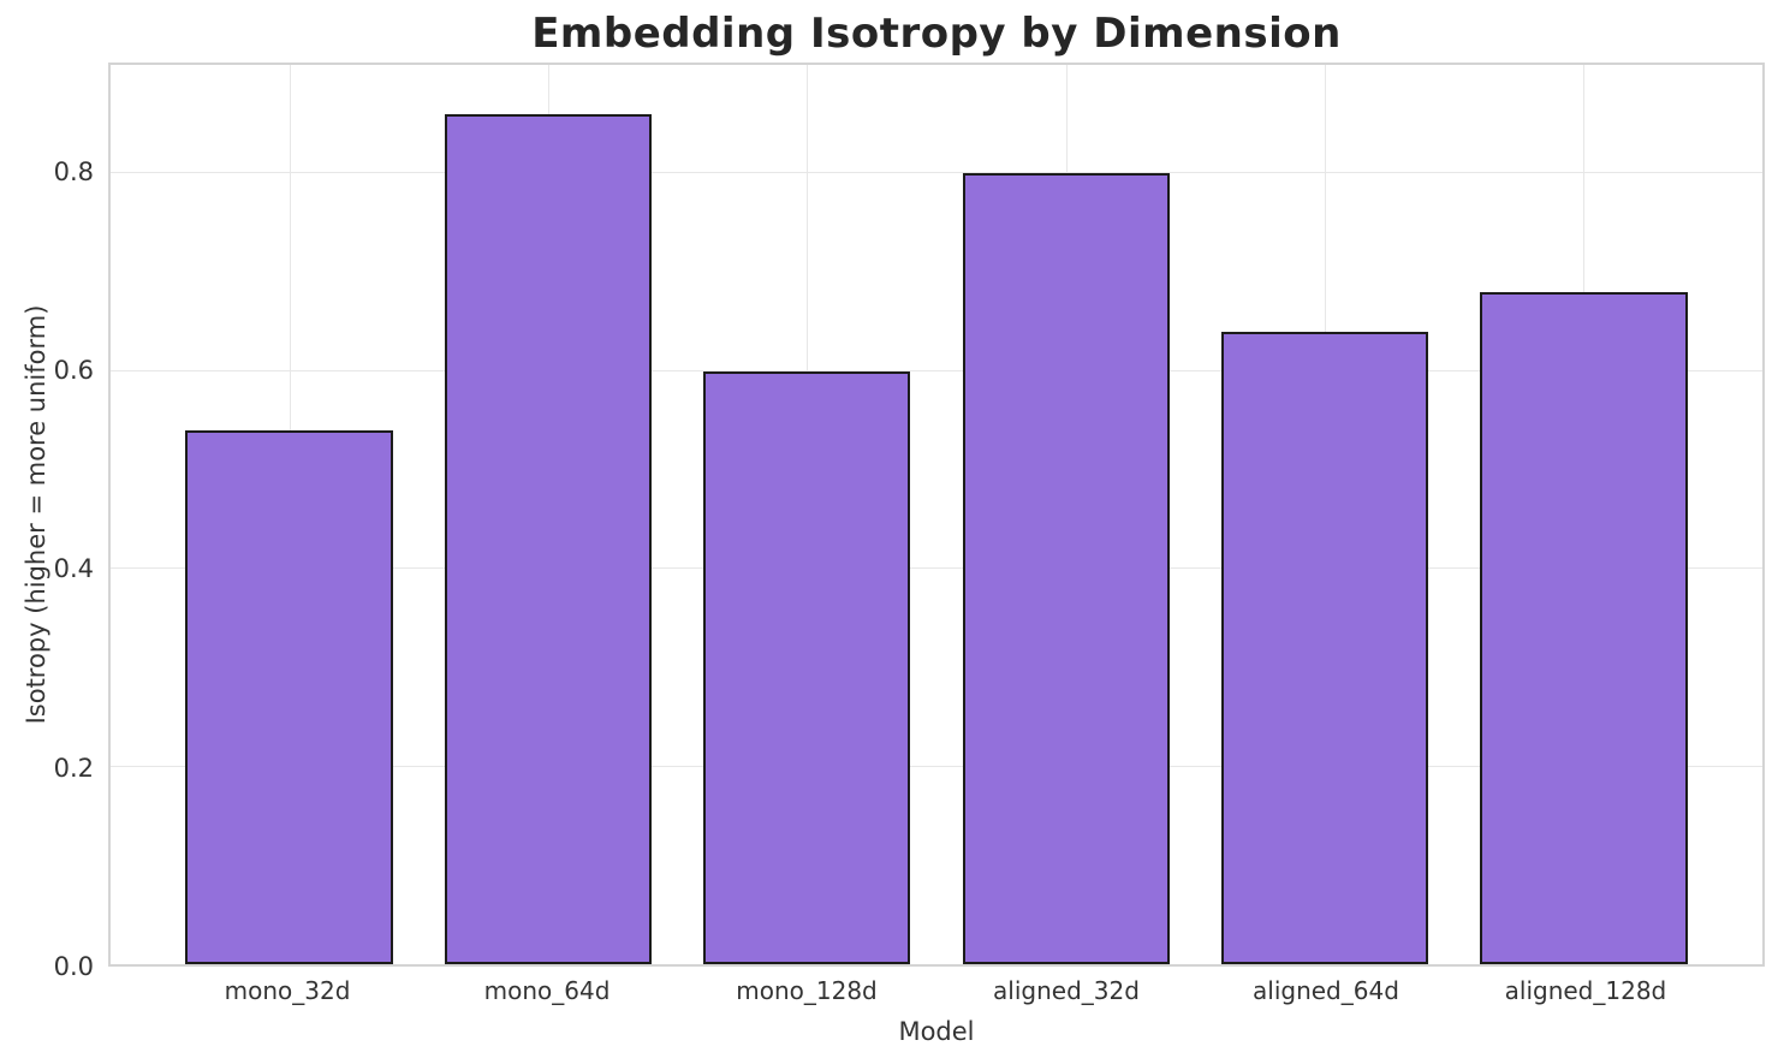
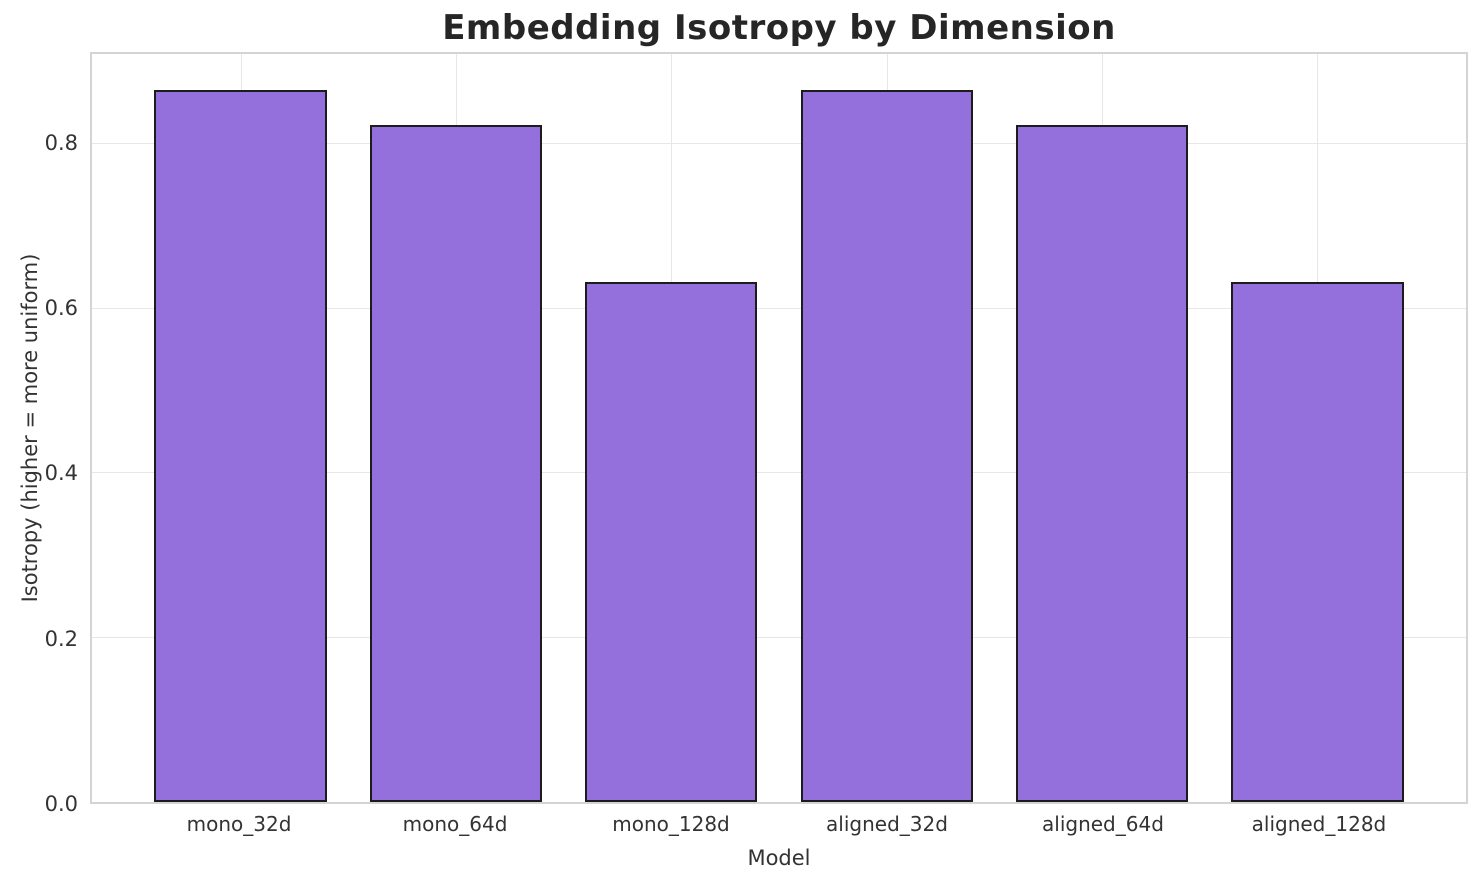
mono_32d: 0.54 -> 0.87
mono_64d: 0.86 -> 0.82
mono_128d: 0.60 -> 0.63
aligned_32d: 0.80 -> 0.87
aligned_64d: 0.64 -> 0.82
aligned_128d: 0.68 -> 0.63
